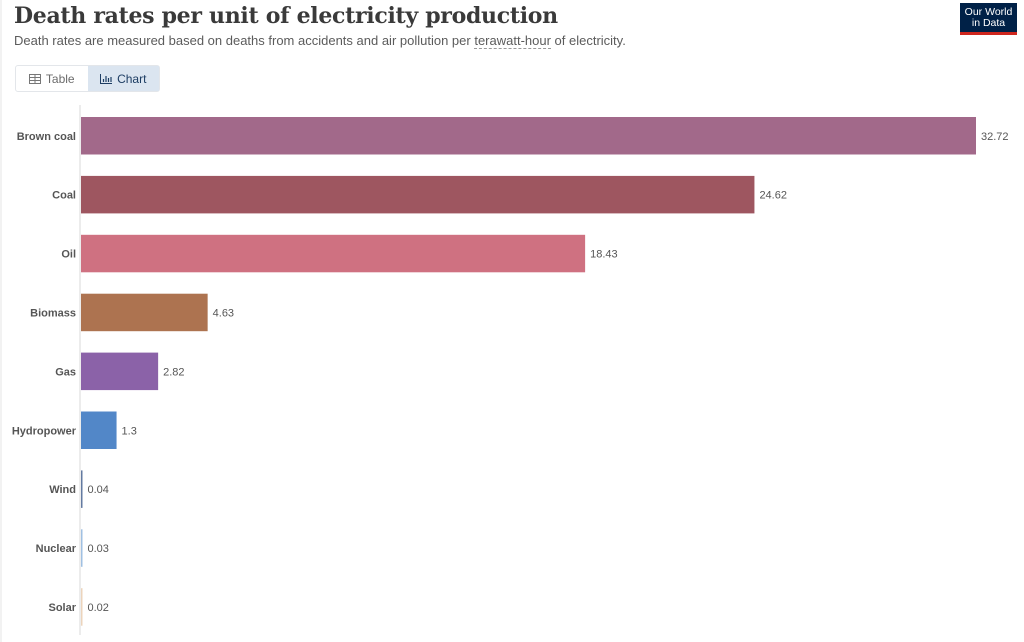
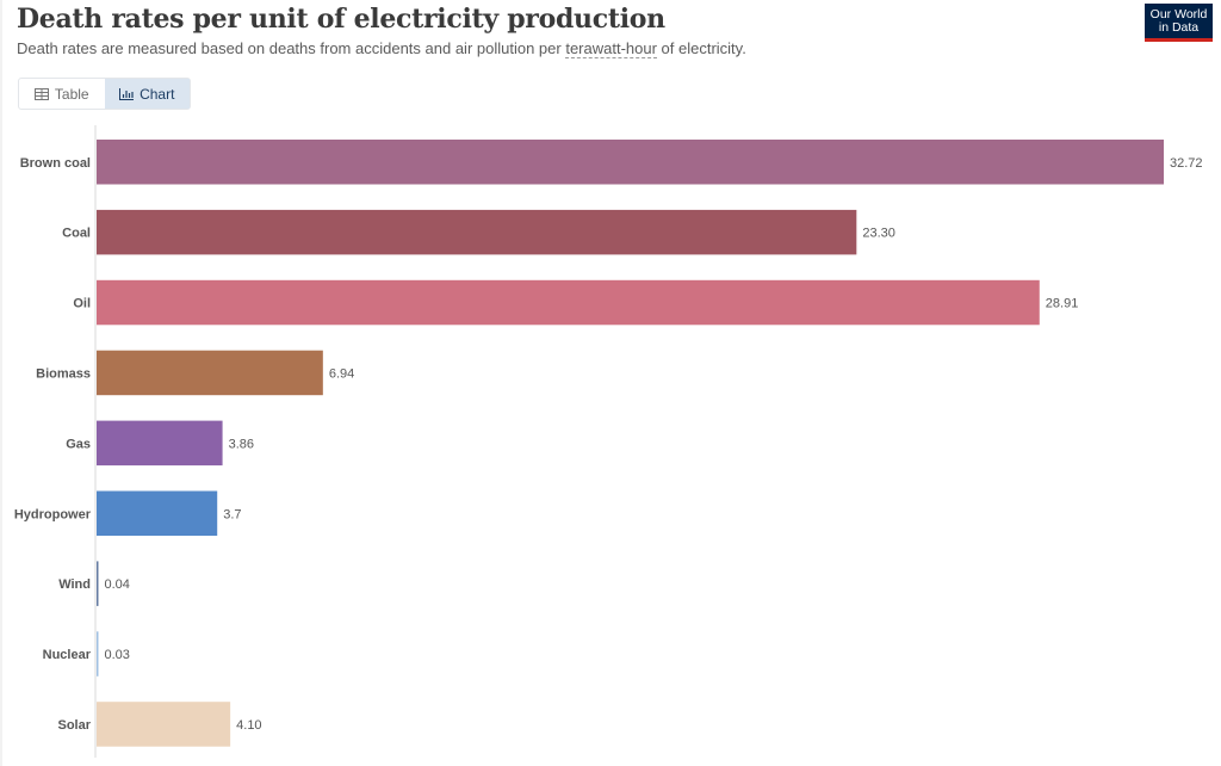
Coal: 24.62 -> 23.30
Oil: 18.43 -> 28.91
Biomass: 4.63 -> 6.94
Gas: 2.82 -> 3.86
Hydropower: 1.3 -> 3.7
Solar: 0.02 -> 4.10
